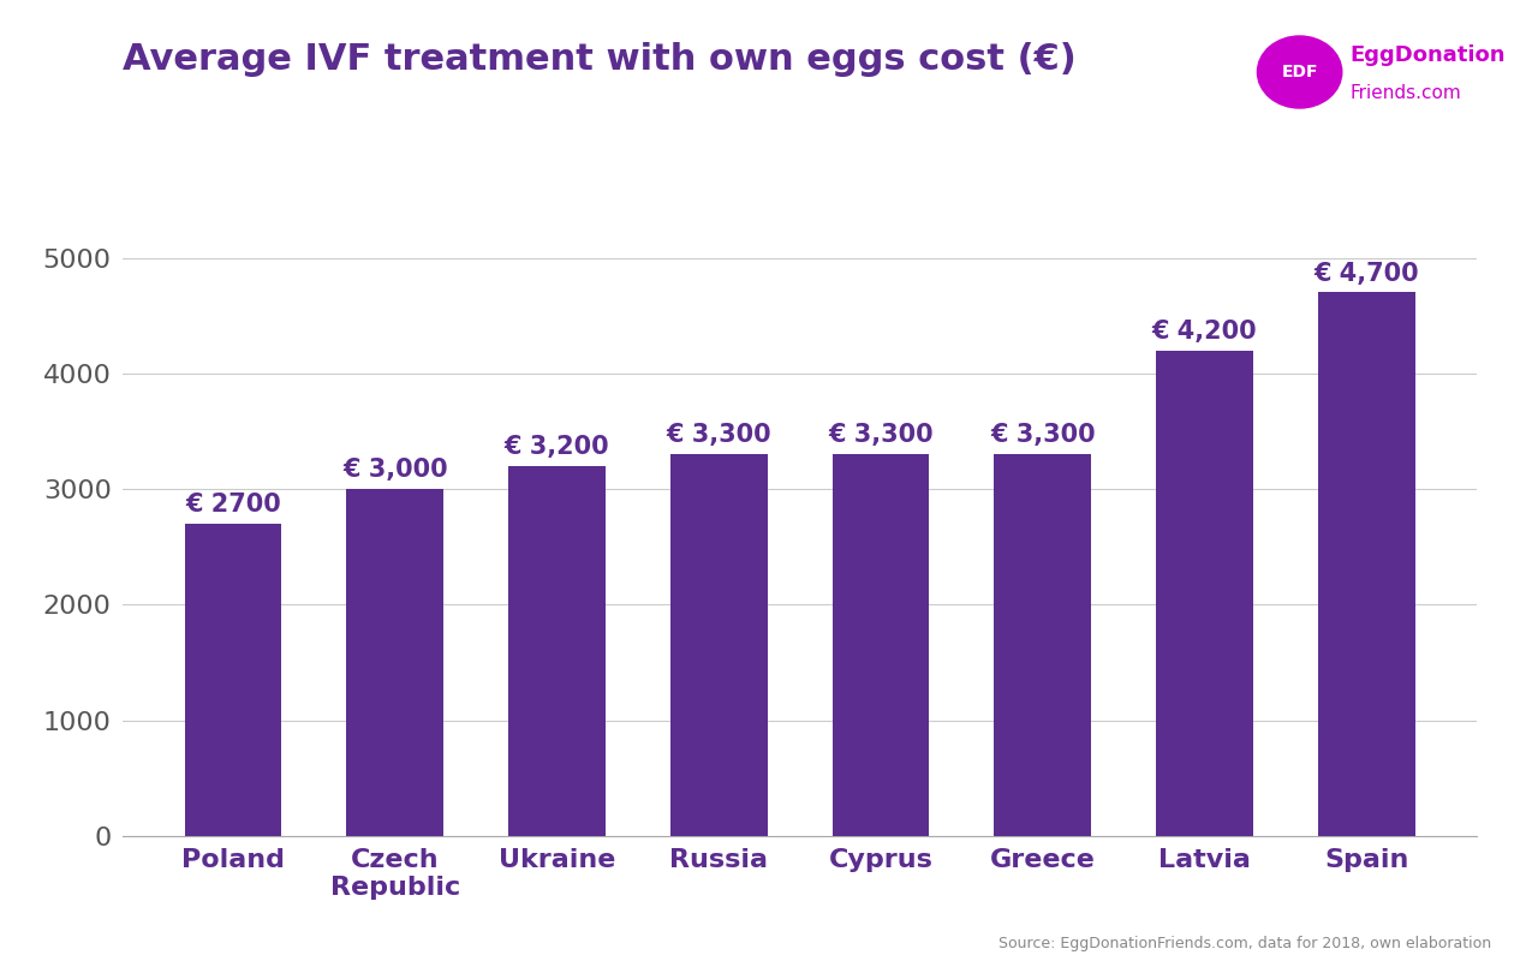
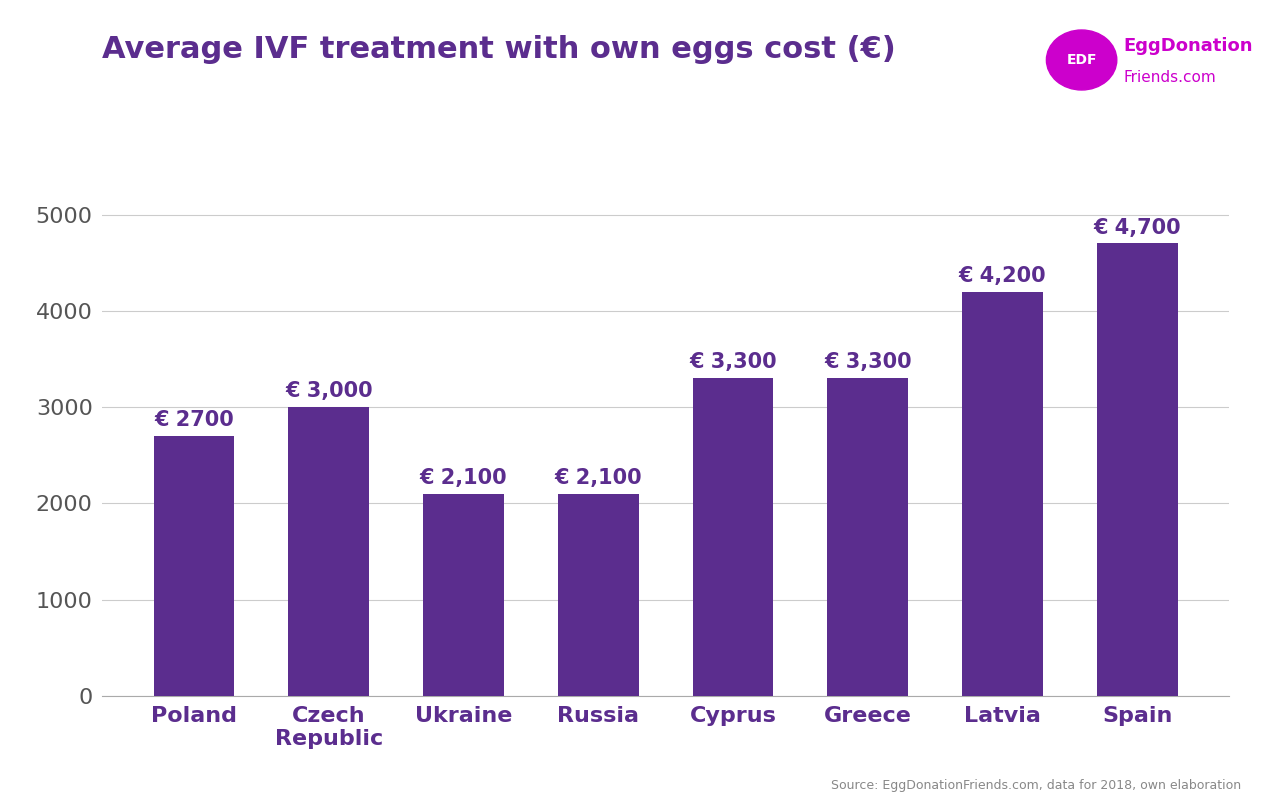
Ukraine: 3,200 -> 2,100
Russia: 3,300 -> 2,100
